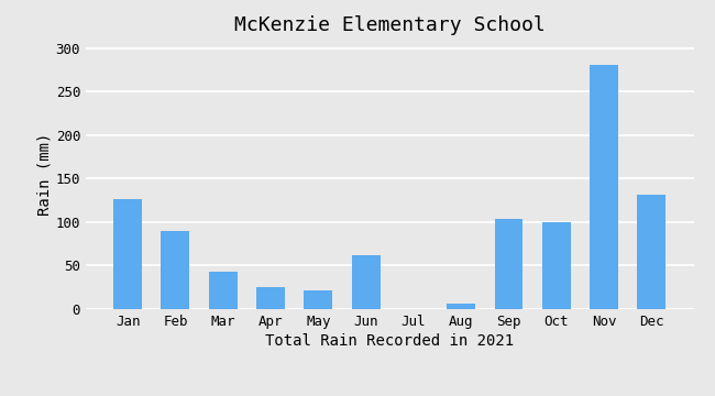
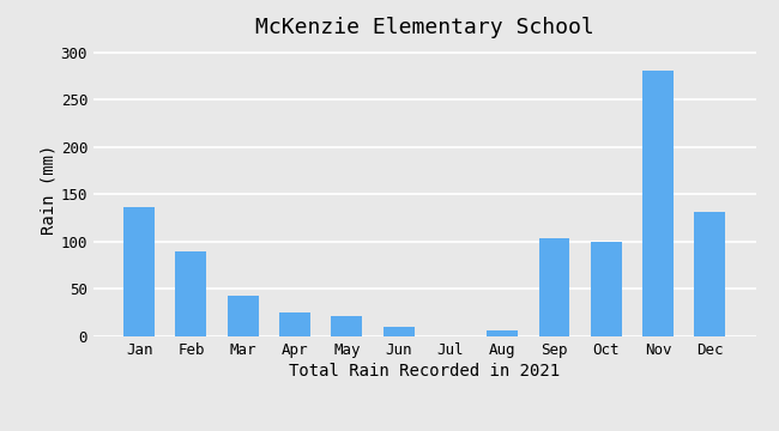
Jan: 126 -> 137
Jun: 62 -> 10
